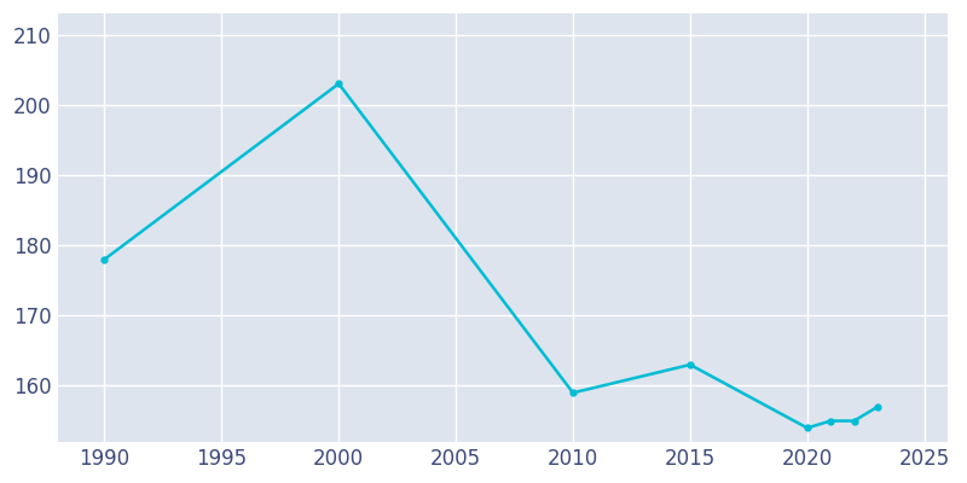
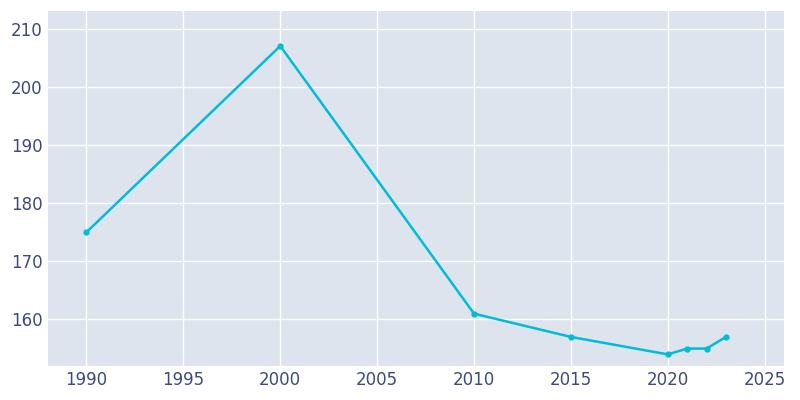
1990: 178 -> 175
2000: 203 -> 207
2010: 159 -> 161
2015: 163 -> 157
